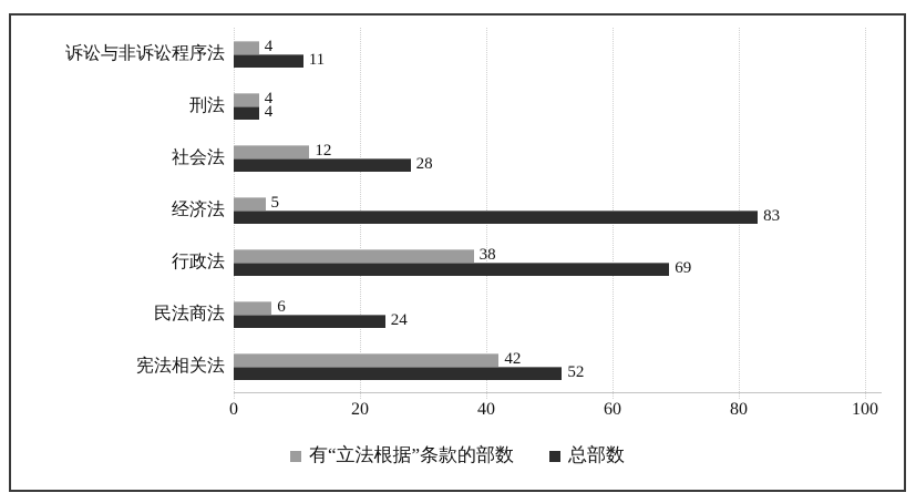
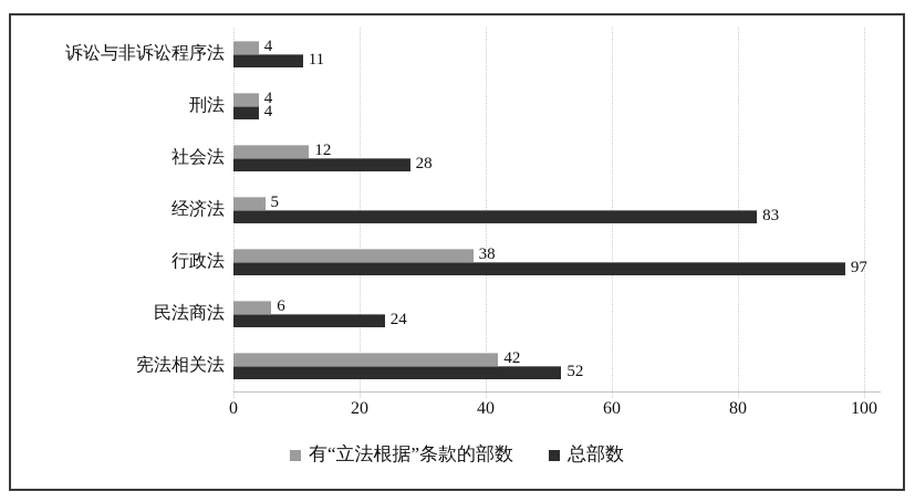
总部数/行政法: 69 -> 97
